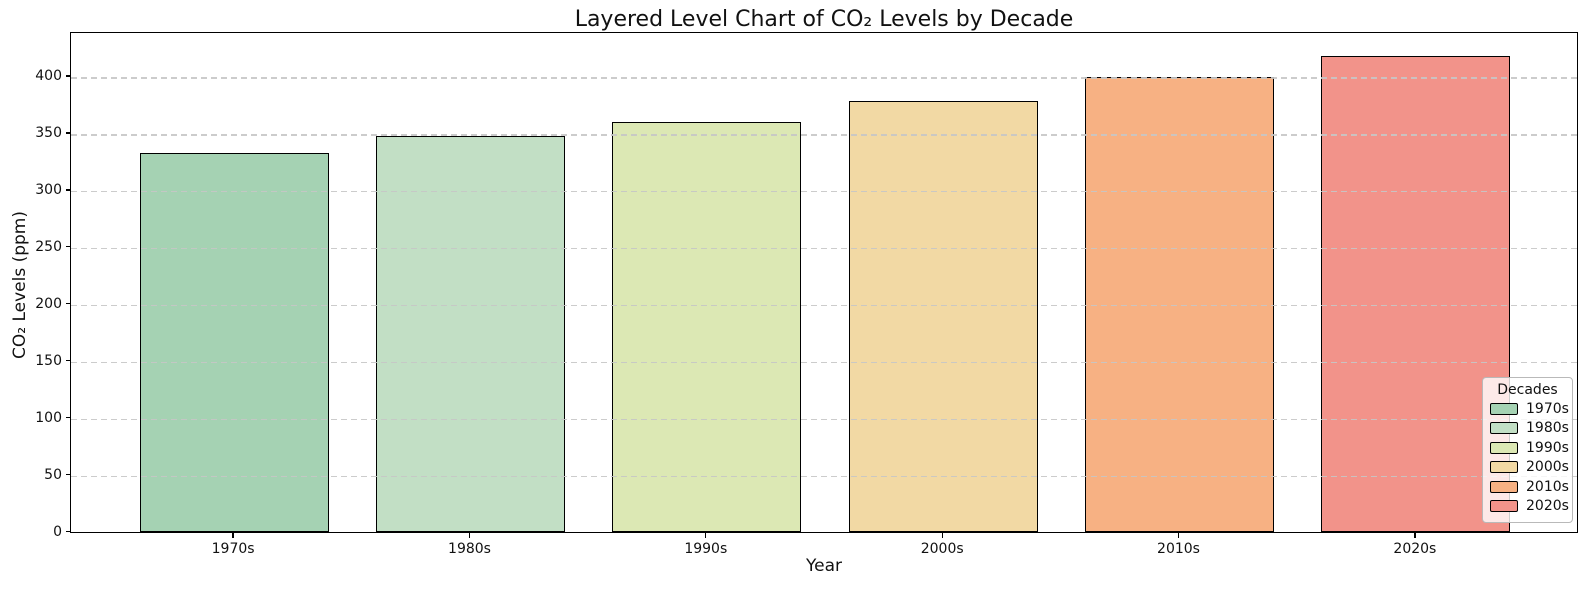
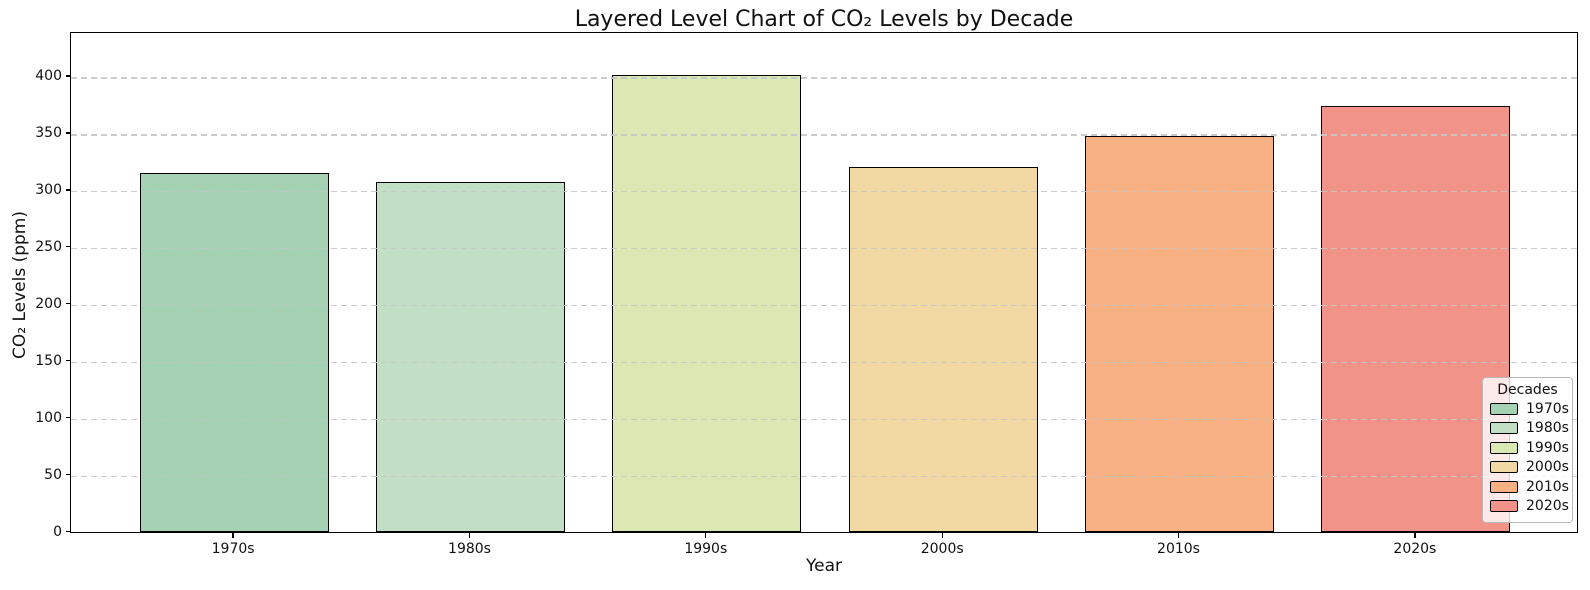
1970s: 333 -> 315
1980s: 348 -> 307
1990s: 360 -> 401
2000s: 379 -> 321
2010s: 400 -> 348
2020s: 418 -> 374
